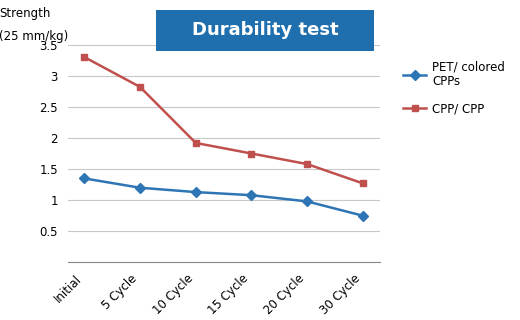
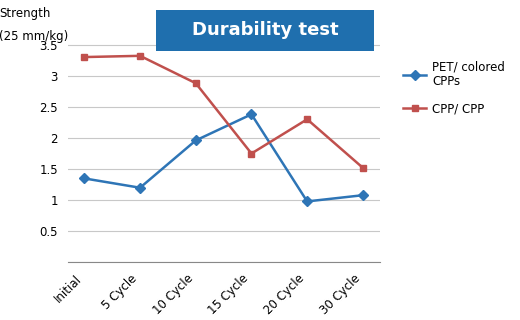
CPP/ CPP/5 Cycle: 2.82 -> 3.32
PET/ colored CPPs/10 Cycle: 1.13 -> 1.96
CPP/ CPP/10 Cycle: 1.92 -> 2.88
PET/ colored CPPs/15 Cycle: 1.08 -> 2.38
CPP/ CPP/20 Cycle: 1.58 -> 2.30
PET/ colored CPPs/30 Cycle: 0.75 -> 1.08
CPP/ CPP/30 Cycle: 1.27 -> 1.52
